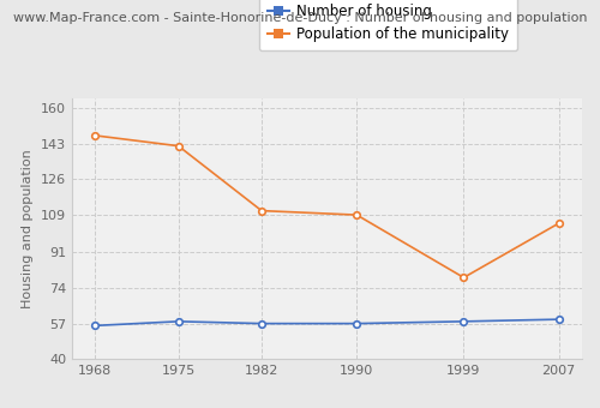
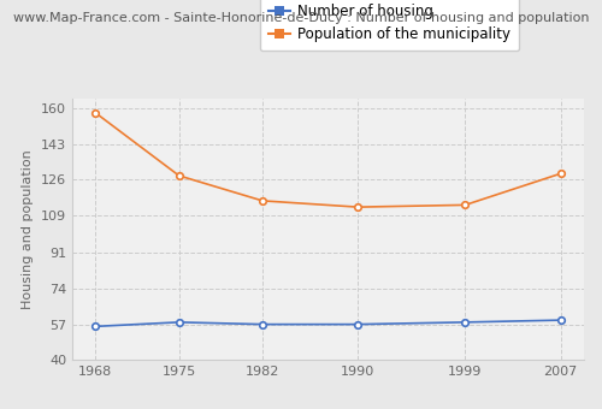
Population of the municipality/1968: 147 -> 158
Population of the municipality/1975: 142 -> 128
Population of the municipality/1982: 111 -> 116
Population of the municipality/1990: 109 -> 113
Population of the municipality/1999: 79 -> 114
Population of the municipality/2007: 105 -> 129
